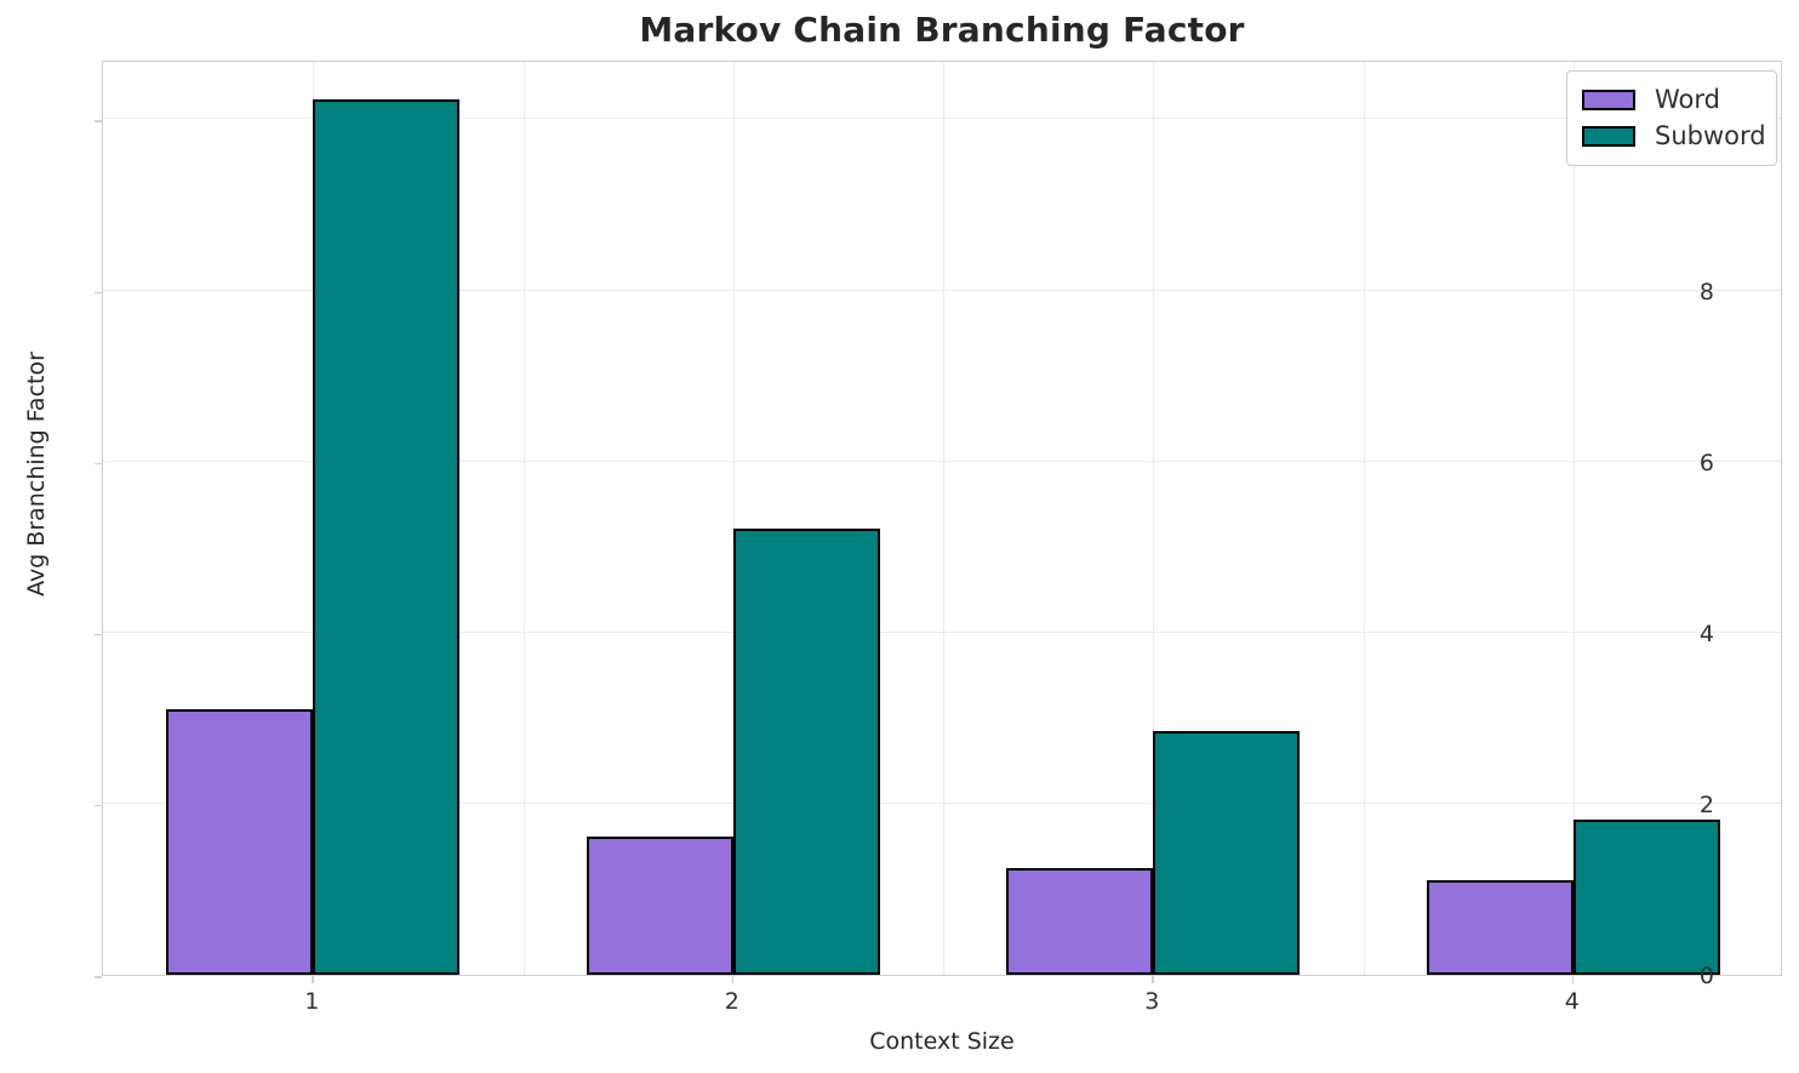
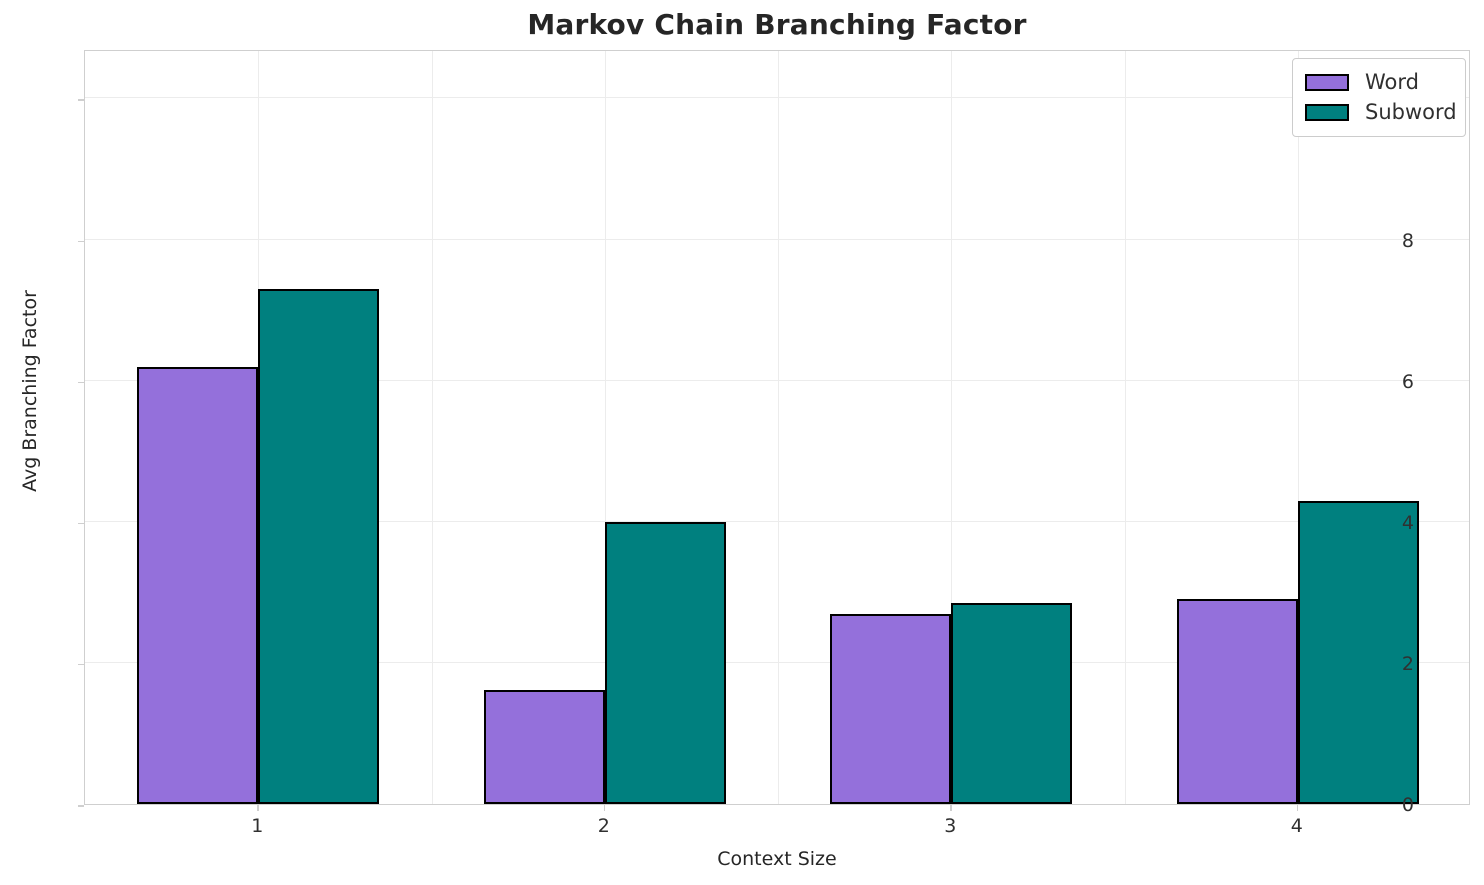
Word/1: 3.1 -> 6.2
Subword/1: 10.2 -> 7.3
Subword/2: 5.2 -> 4.0
Word/3: 1.2 -> 2.7
Word/4: 1.1 -> 2.9
Subword/4: 1.8 -> 4.3
